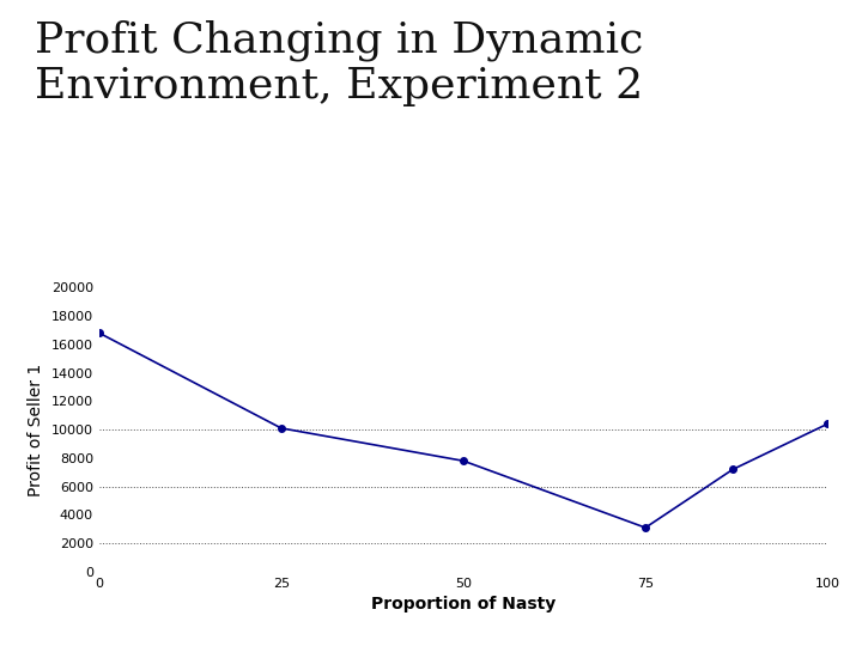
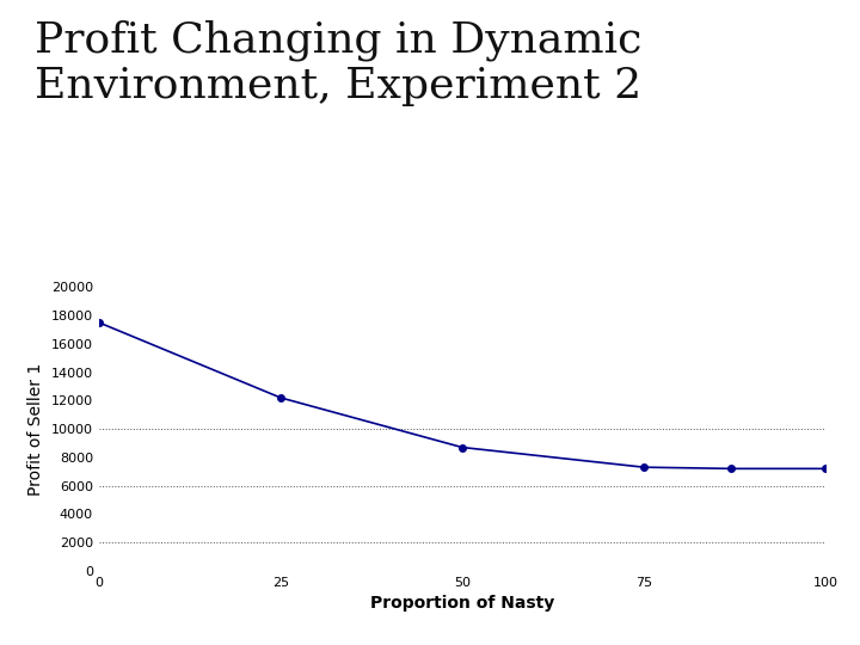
0: 16800 -> 17500
25: 10100 -> 12200
50: 7800 -> 8700
75: 3100 -> 7300
100: 10400 -> 7200
